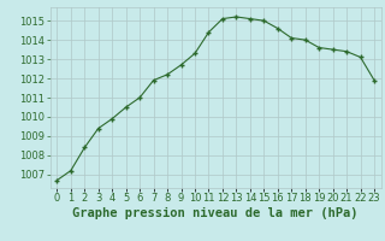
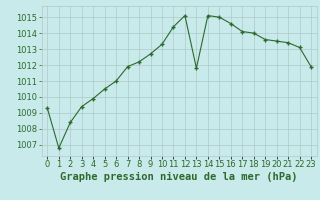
0: 1006.7 -> 1009.3
1: 1007.2 -> 1006.8
13: 1015.2 -> 1011.8
